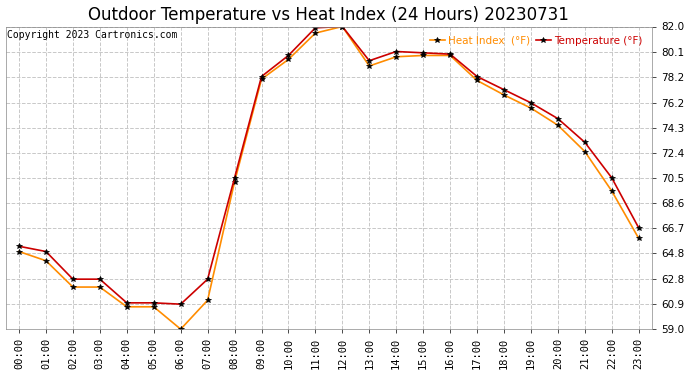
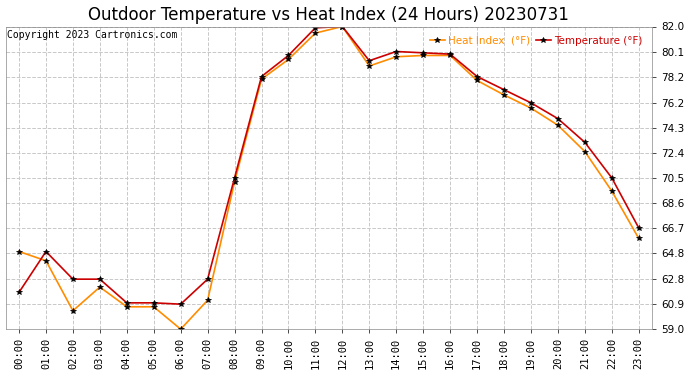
Temperature (°F)/00:00: 65.3 -> 61.8
Heat Index (°F)/02:00: 62.2 -> 60.4
